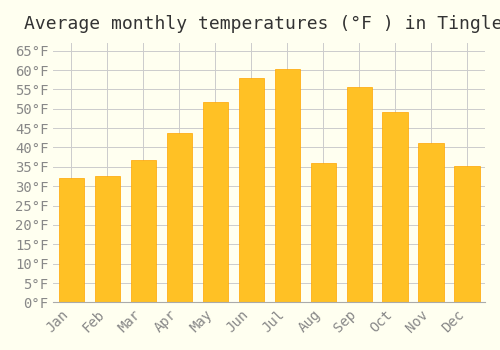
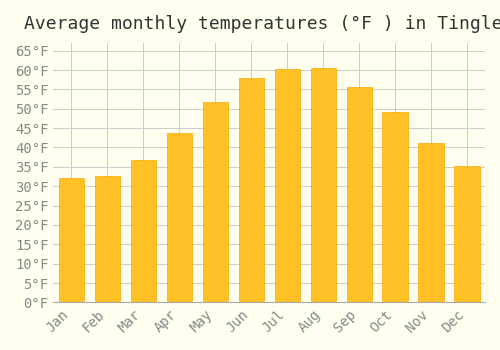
Aug: 36.0°F -> 60.4°F
